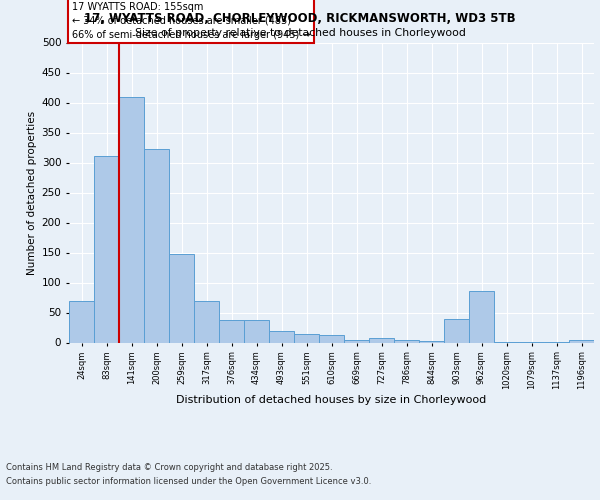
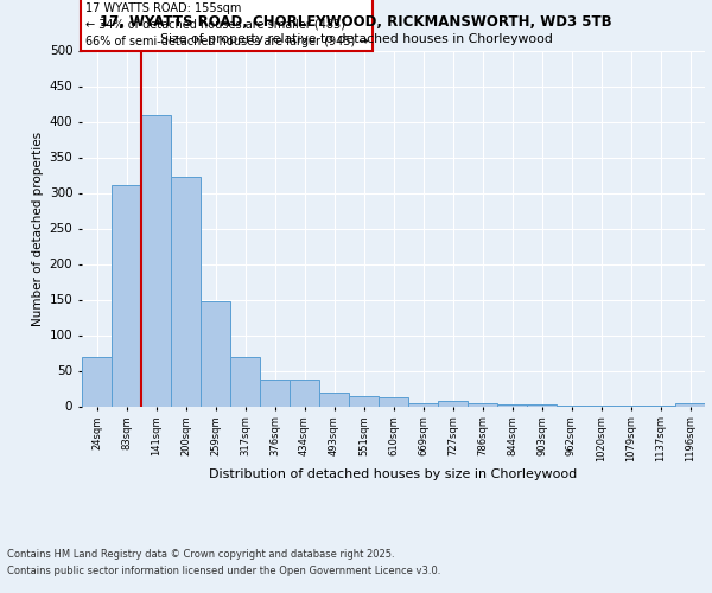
903sqm: 40 -> 2
962sqm: 86 -> 1
